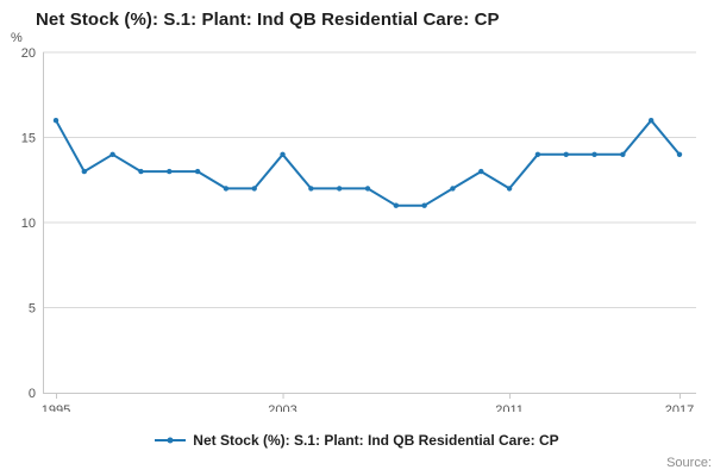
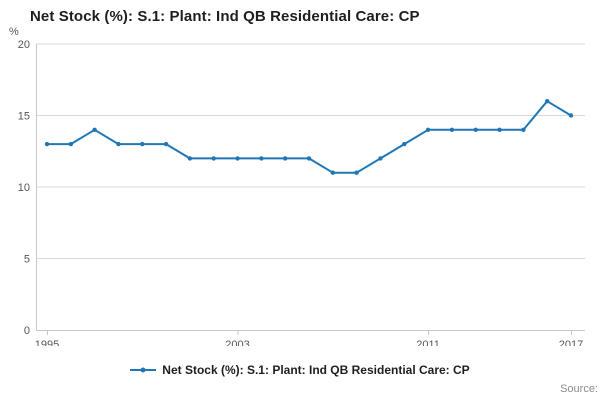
1995: 16 -> 13
2003: 14 -> 12
2011: 12 -> 14
2017: 14 -> 15
